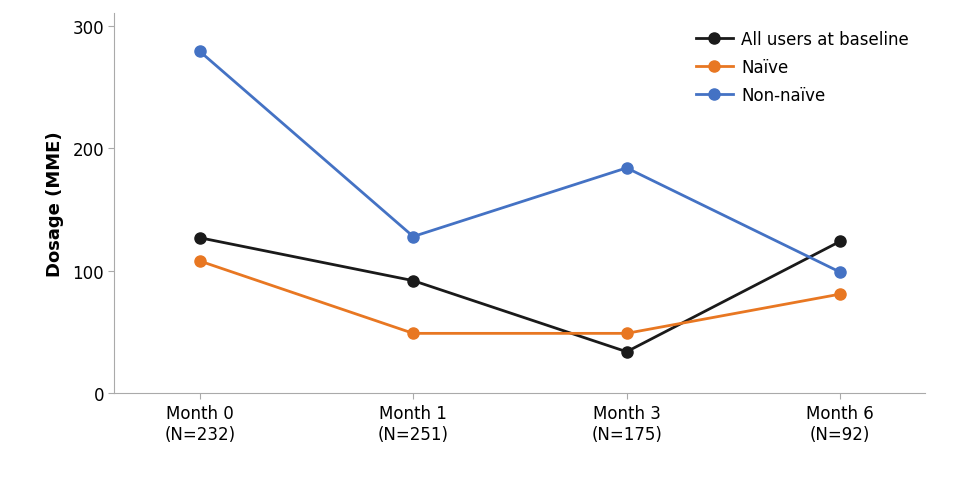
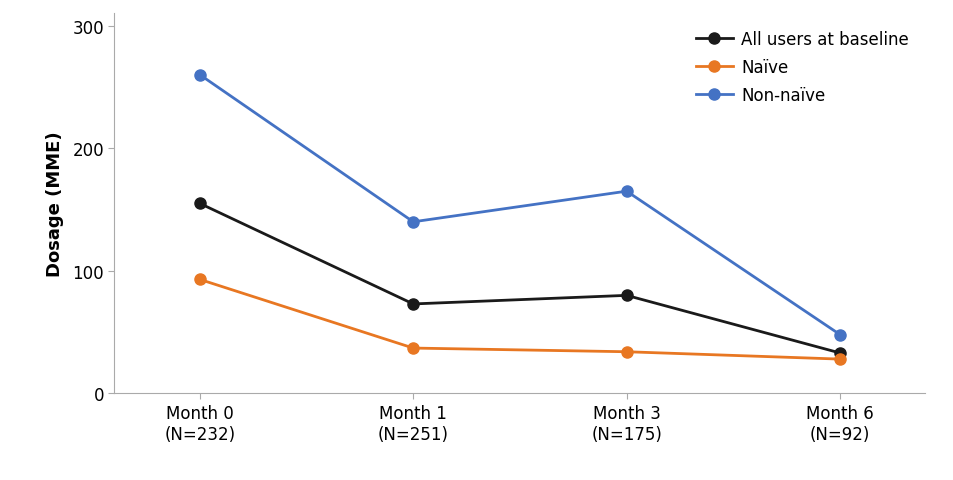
All users at baseline/Month 0 (N=232): 127 -> 155
Naïve/Month 0 (N=232): 108 -> 93
Non-naïve/Month 0 (N=232): 279 -> 260
All users at baseline/Month 1 (N=251): 92 -> 73
Naïve/Month 1 (N=251): 49 -> 37
Non-naïve/Month 1 (N=251): 128 -> 140
All users at baseline/Month 3 (N=175): 34 -> 80
Naïve/Month 3 (N=175): 49 -> 34
Non-naïve/Month 3 (N=175): 184 -> 165
All users at baseline/Month 6 (N=92): 124 -> 33
Naïve/Month 6 (N=92): 81 -> 28
Non-naïve/Month 6 (N=92): 99 -> 48
